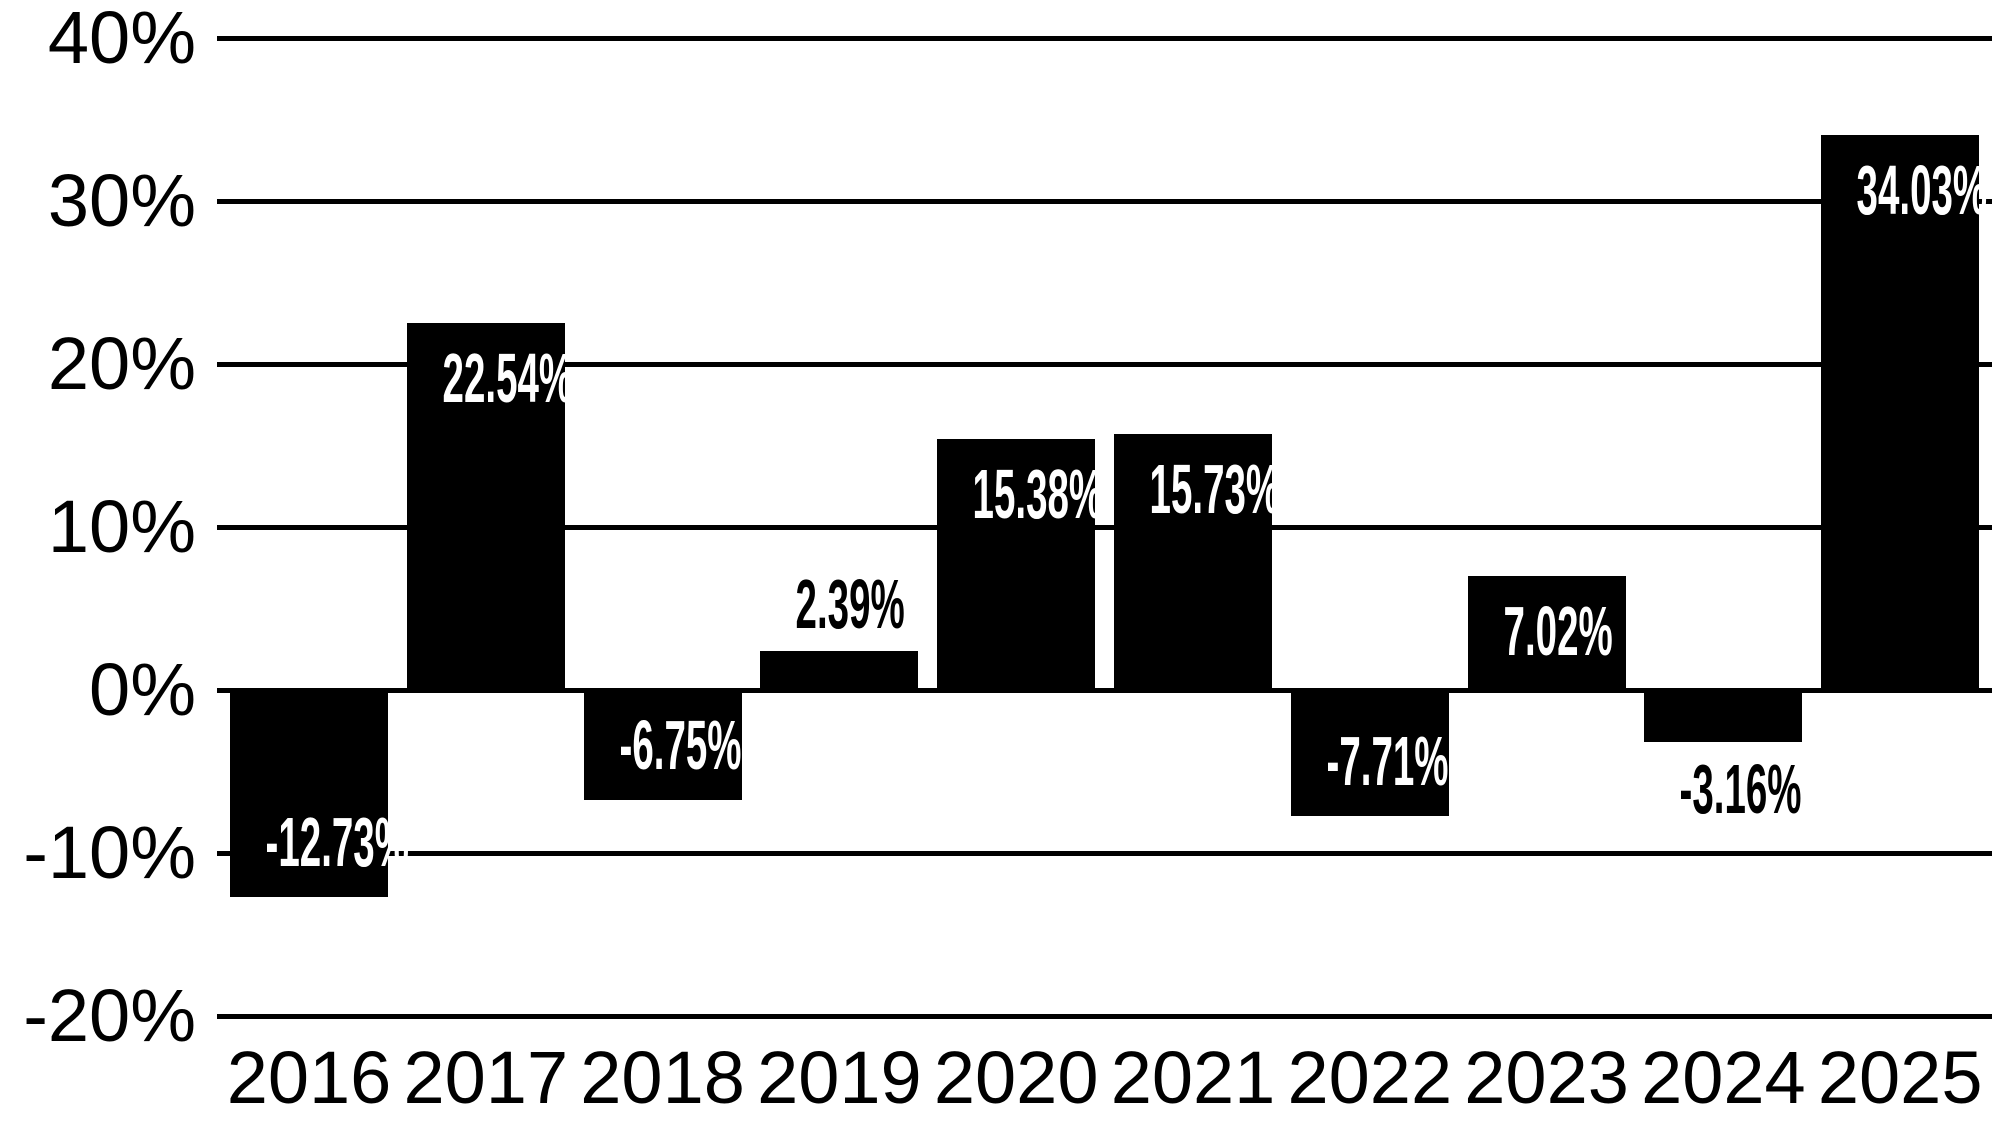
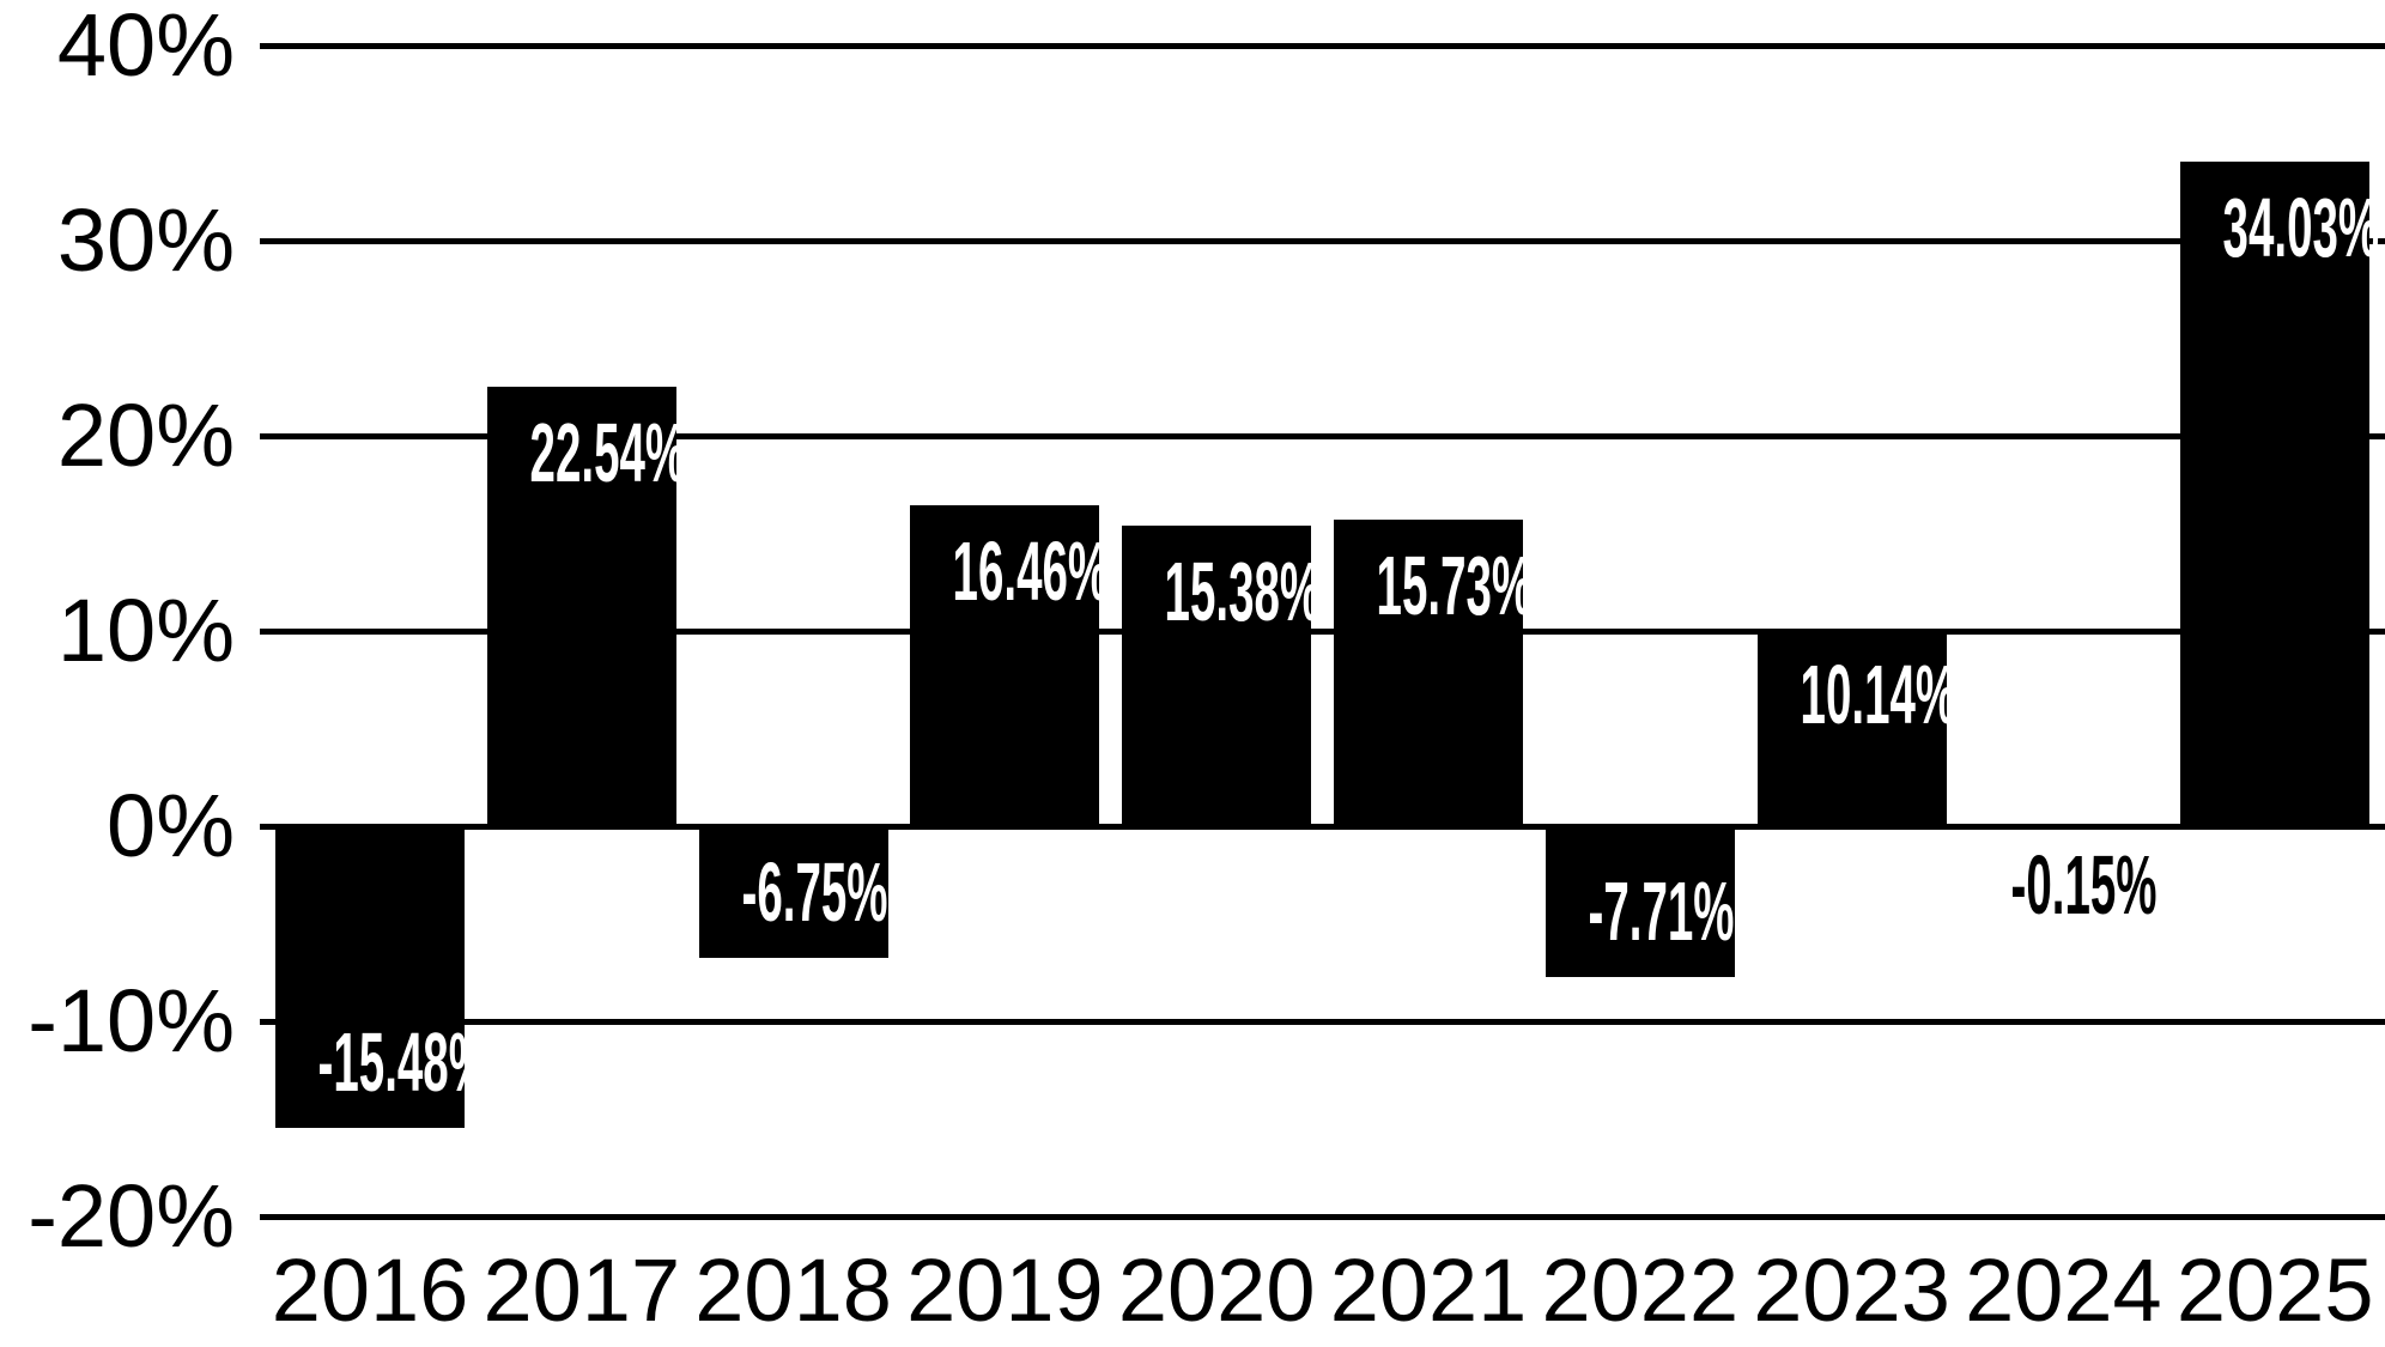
2016: -12.73% -> -15.48%
2019: 2.39% -> 16.46%
2023: 7.02% -> 10.14%
2024: -3.16% -> -0.15%
